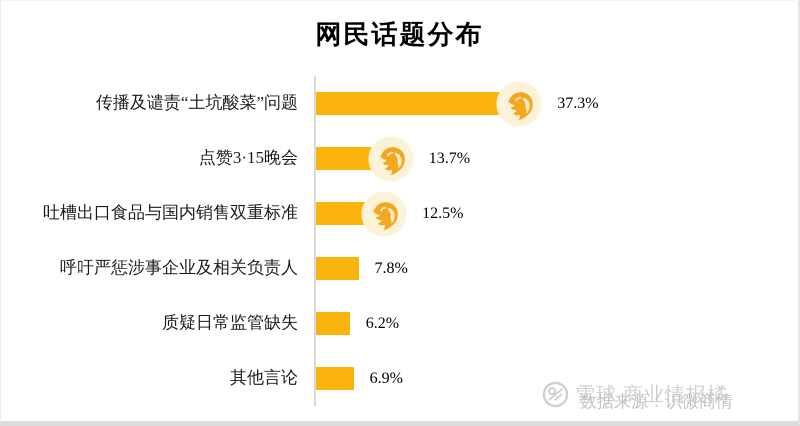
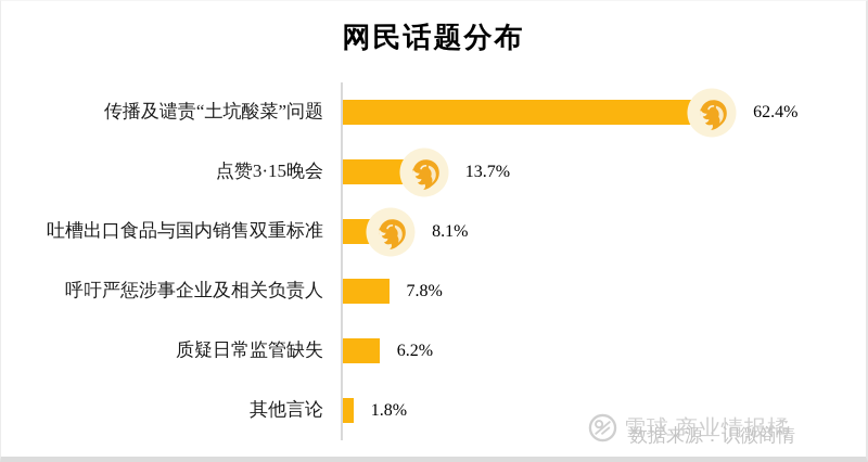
传播及谴责“土坑酸菜”问题: 37.3% -> 62.4%
吐槽出口食品与国内销售双重标准: 12.5% -> 8.1%
其他言论: 6.9% -> 1.8%
